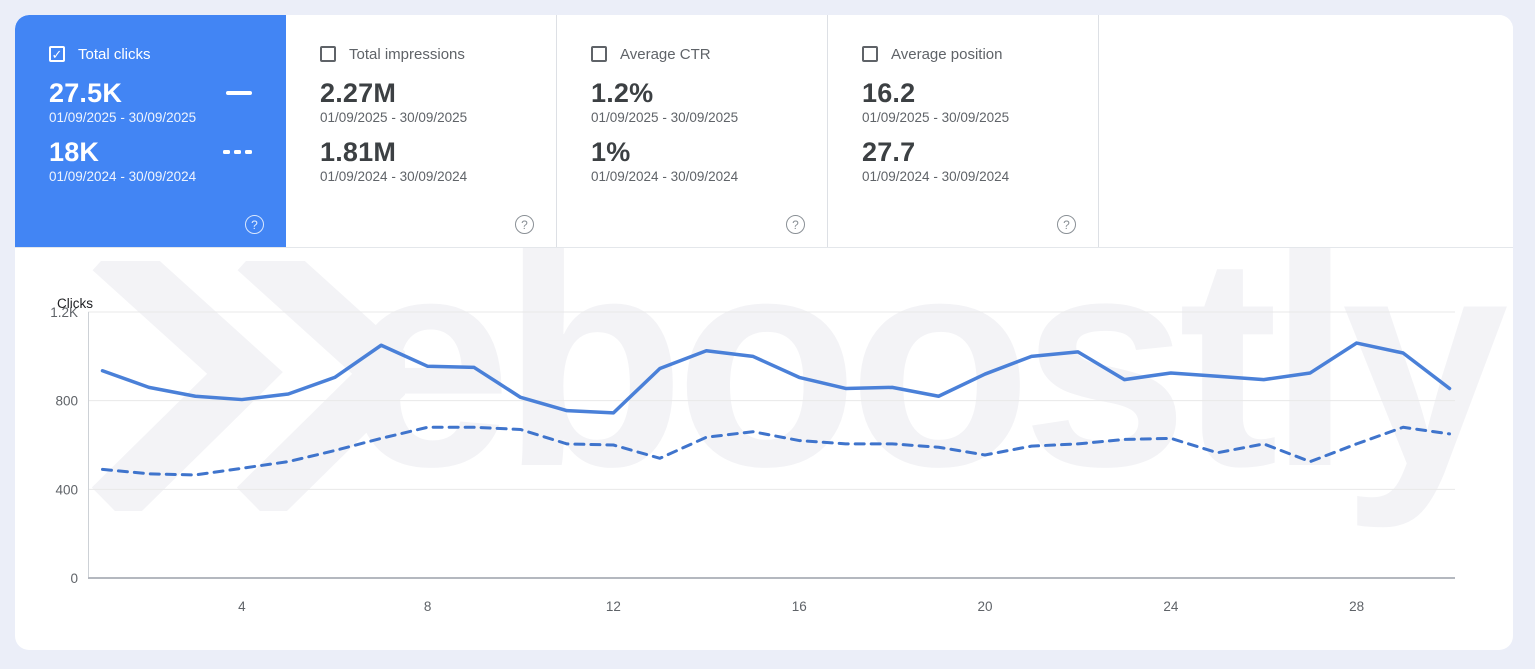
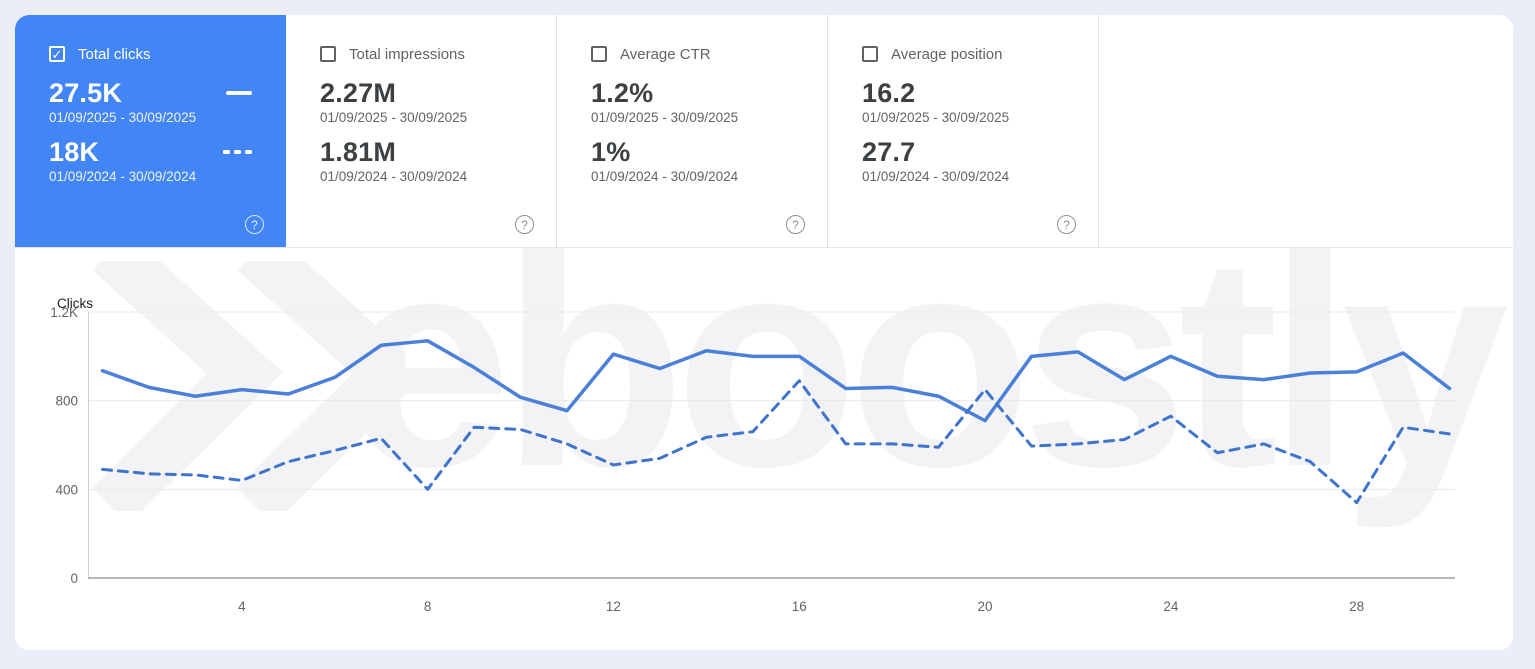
01/09/2025 - 30/09/2025/4: 800 -> 850
01/09/2024 - 30/09/2024/4: 500 -> 440
01/09/2025 - 30/09/2025/8: 960 -> 1070
01/09/2024 - 30/09/2024/8: 680 -> 400
01/09/2025 - 30/09/2025/12: 740 -> 1010
01/09/2024 - 30/09/2024/12: 600 -> 510
01/09/2025 - 30/09/2025/16: 900 -> 1000
01/09/2024 - 30/09/2024/16: 620 -> 890
01/09/2025 - 30/09/2025/20: 920 -> 710
01/09/2024 - 30/09/2024/20: 560 -> 850
01/09/2025 - 30/09/2025/24: 920 -> 1000
01/09/2024 - 30/09/2024/24: 630 -> 730
01/09/2025 - 30/09/2025/28: 1060 -> 930
01/09/2024 - 30/09/2024/28: 600 -> 340
